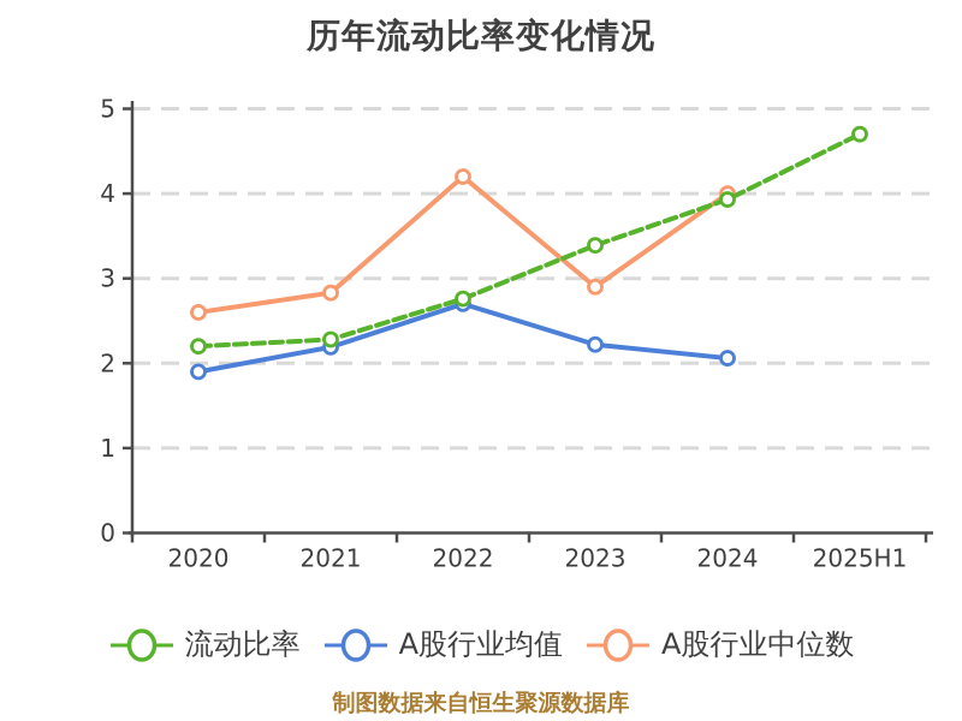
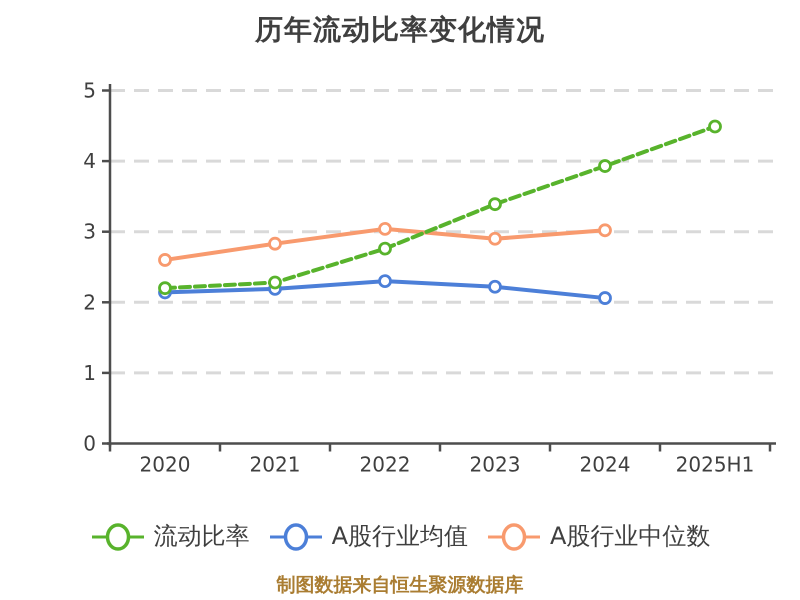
A股行业均值/2020: 1.9 -> 2.1
A股行业均值/2022: 2.7 -> 2.3
A股行业中位数/2022: 4.2 -> 3.0
A股行业中位数/2024: 4.0 -> 3.0
流动比率/2025H1: 4.7 -> 4.5
